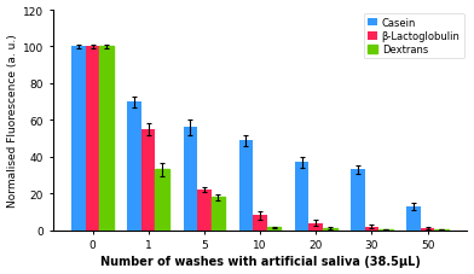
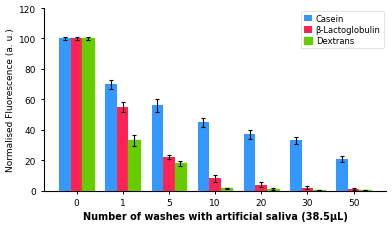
Casein/10: 49 -> 45
Casein/50: 13 -> 21
